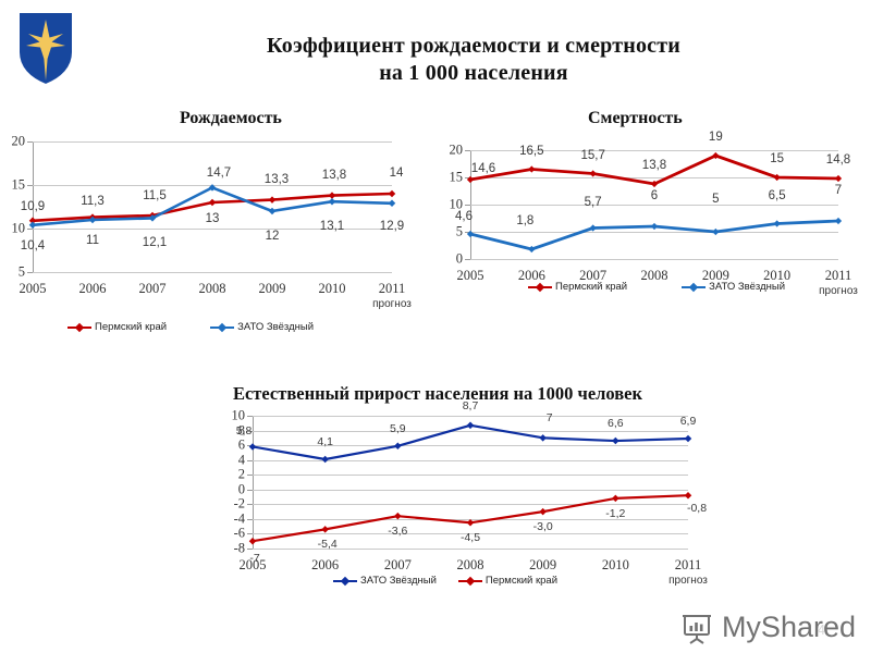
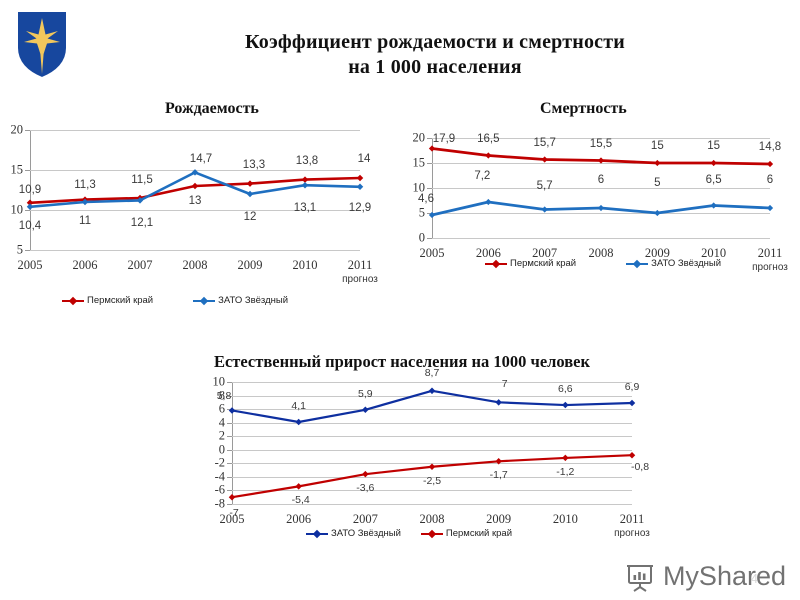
Смертность/Пермский край/2005: 14,6 -> 17,9
Смертность/ЗАТО Звёздный/2006: 1,8 -> 7,2
Смертность/Пермский край/2008: 13,8 -> 15,5
Смертность/Пермский край/2009: 19 -> 15
Смертность/ЗАТО Звёздный/2011: 7 -> 6
Естественный прирост населения на 1000 человек/Пермский край/2008: -4,5 -> -2,5
Естественный прирост населения на 1000 человек/Пермский край/2009: -3,0 -> -1,7
